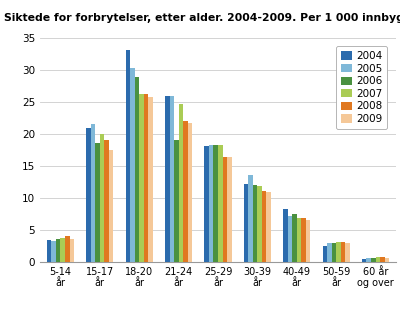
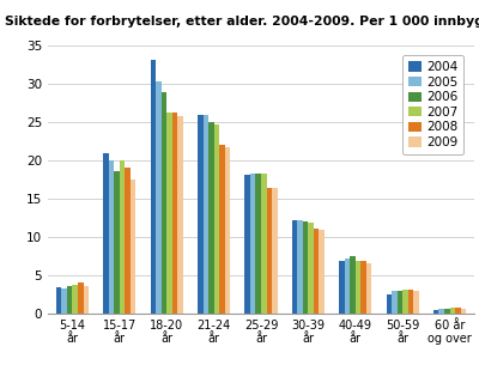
2005/15-17 år: 21.6 -> 20.0
2006/21-24 år: 19.2 -> 25.0
2005/30-39 år: 13.6 -> 12.2
2004/40-49 år: 8.4 -> 7.0
